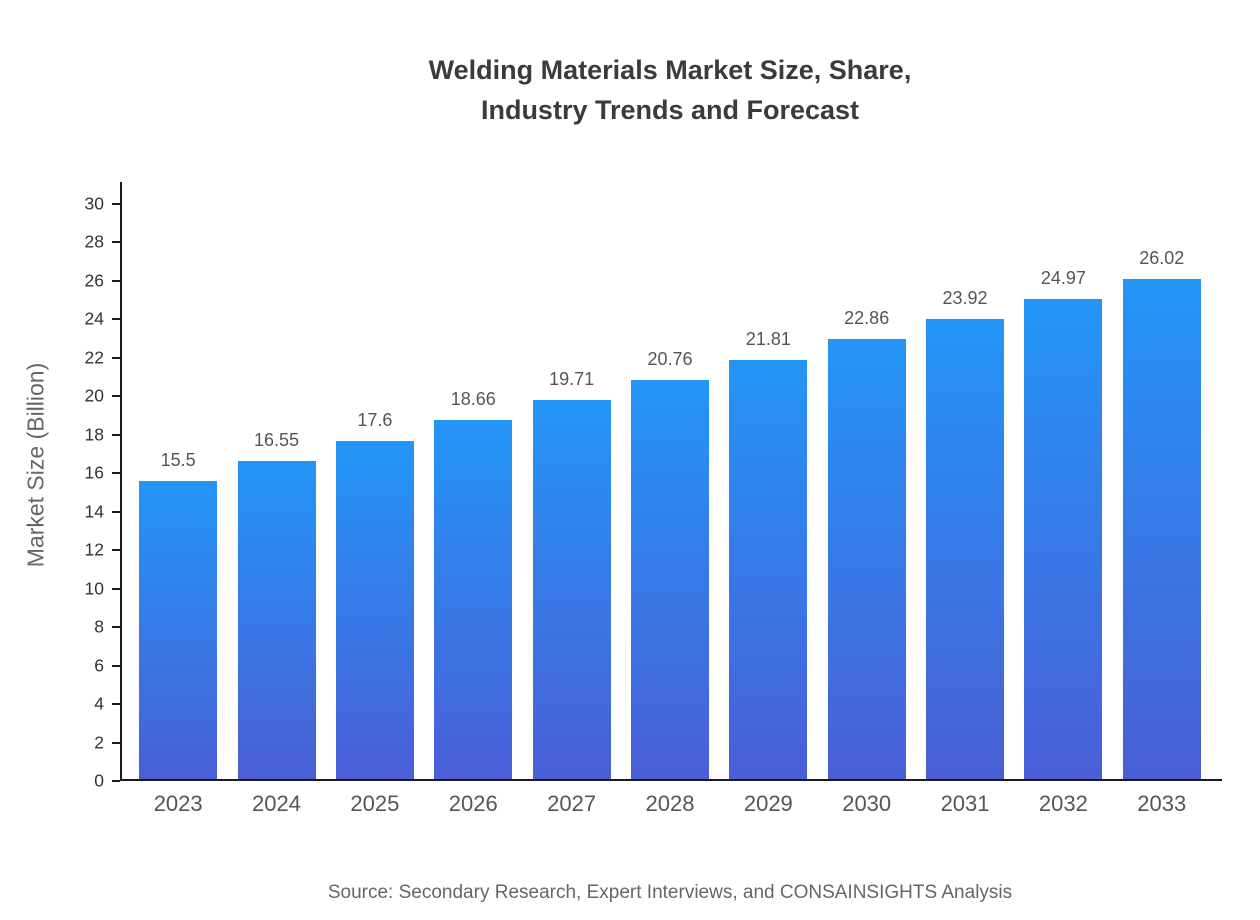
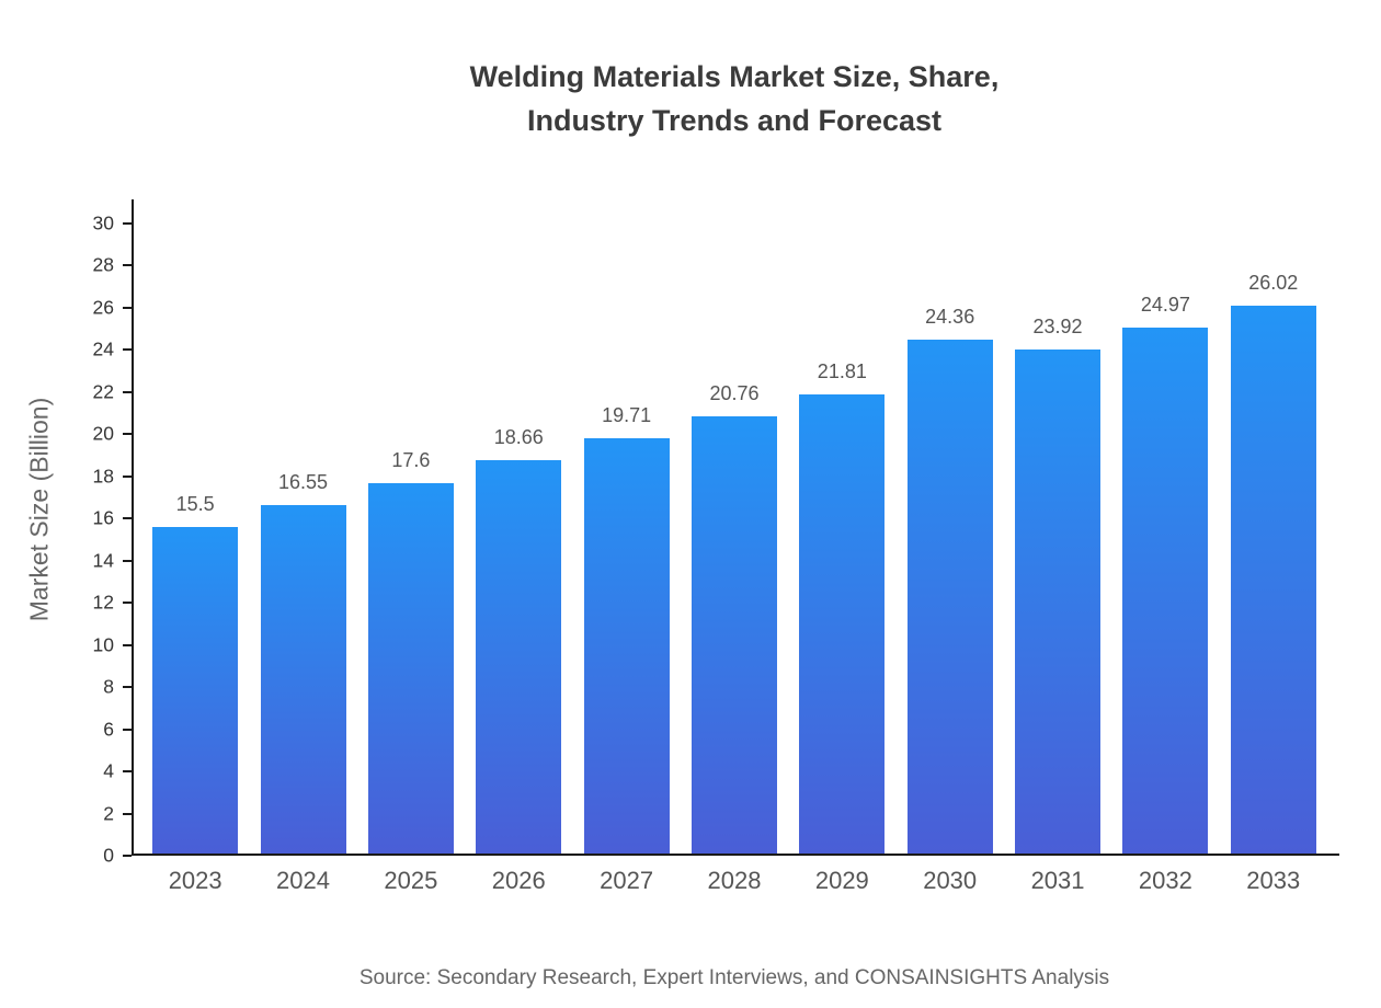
2030: 22.86 -> 24.36
